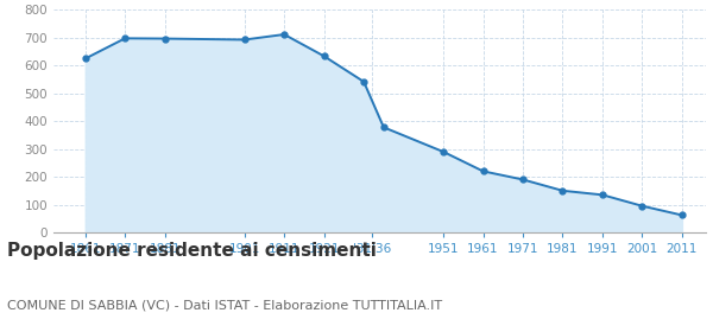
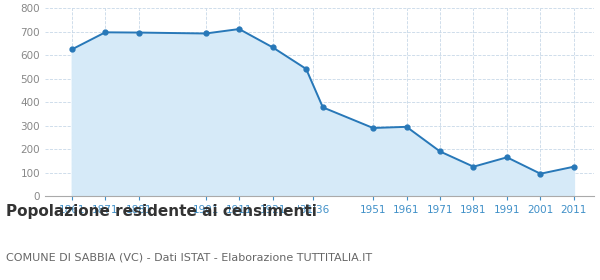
1961: 220 -> 295
1981: 150 -> 125
1991: 135 -> 165
2011: 62 -> 125
